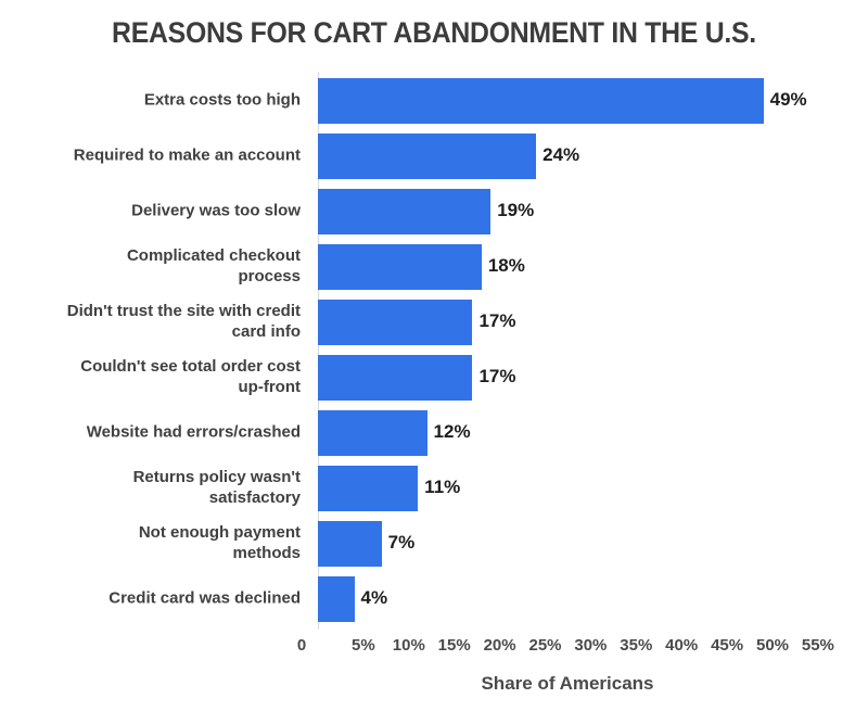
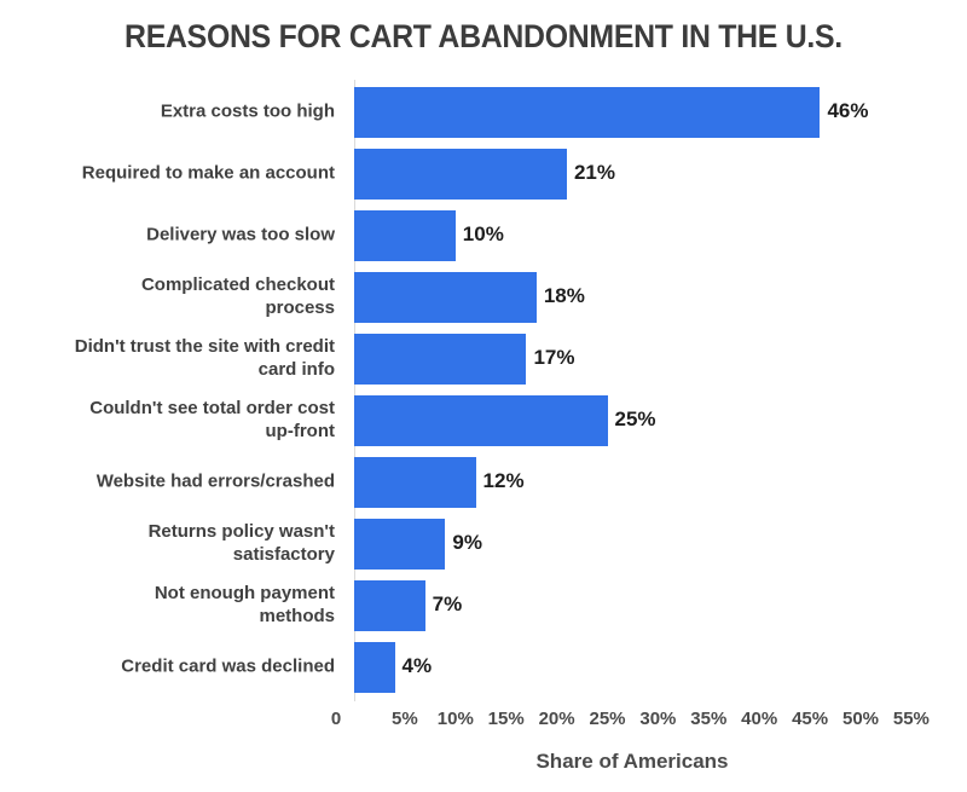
Extra costs too high: 49% -> 46%
Required to make an account: 24% -> 21%
Delivery was too slow: 19% -> 10%
Couldn't see total order cost up-front: 17% -> 25%
Returns policy wasn't satisfactory: 11% -> 9%
